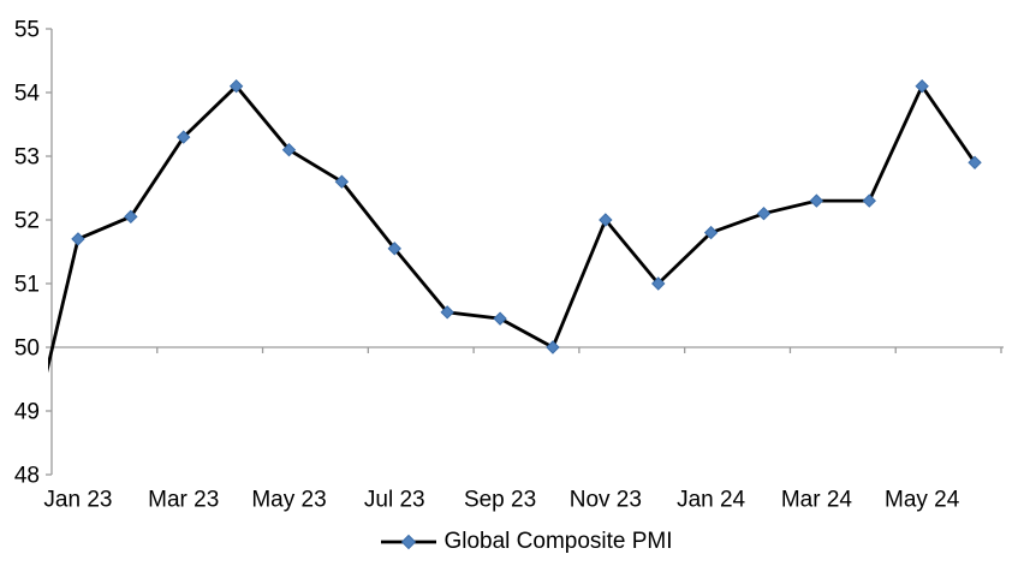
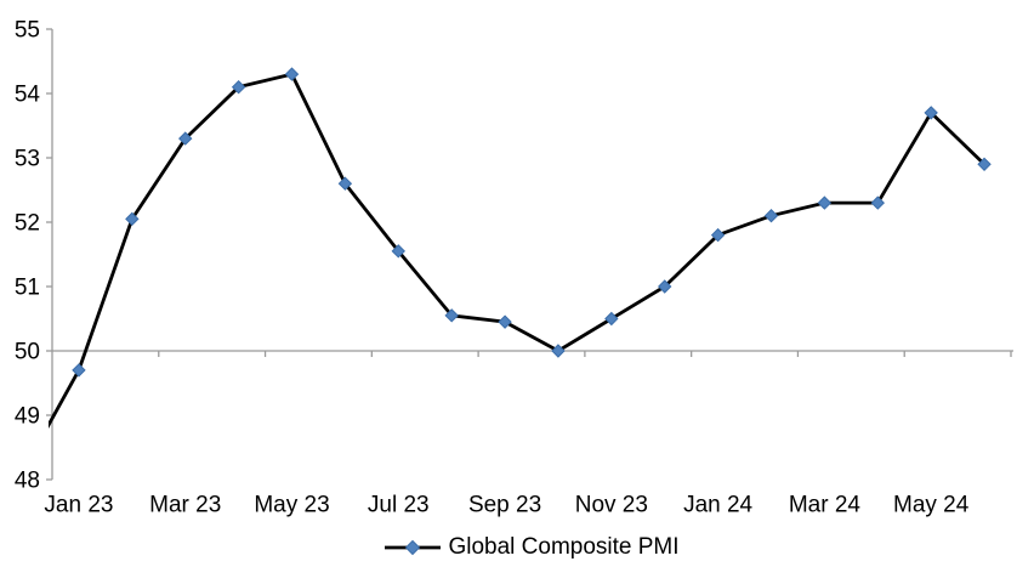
Jan 23: 51.7 -> 49.7
May 23: 53.1 -> 54.3
Nov 23: 52.0 -> 50.5
May 24: 54.1 -> 53.7
